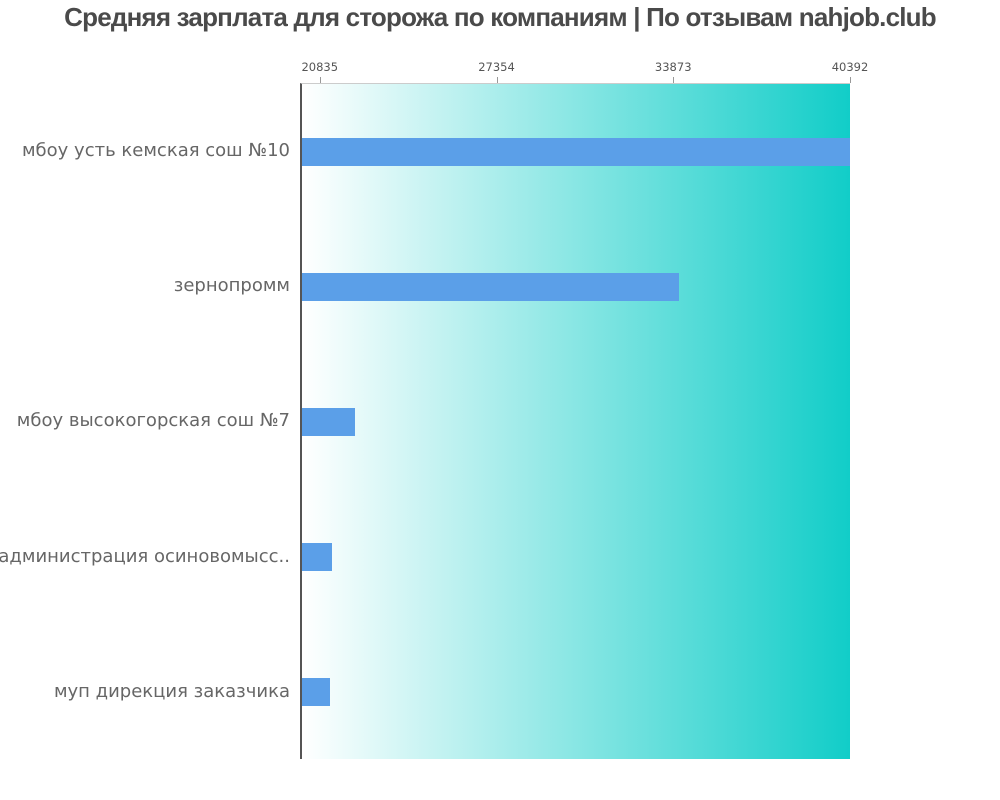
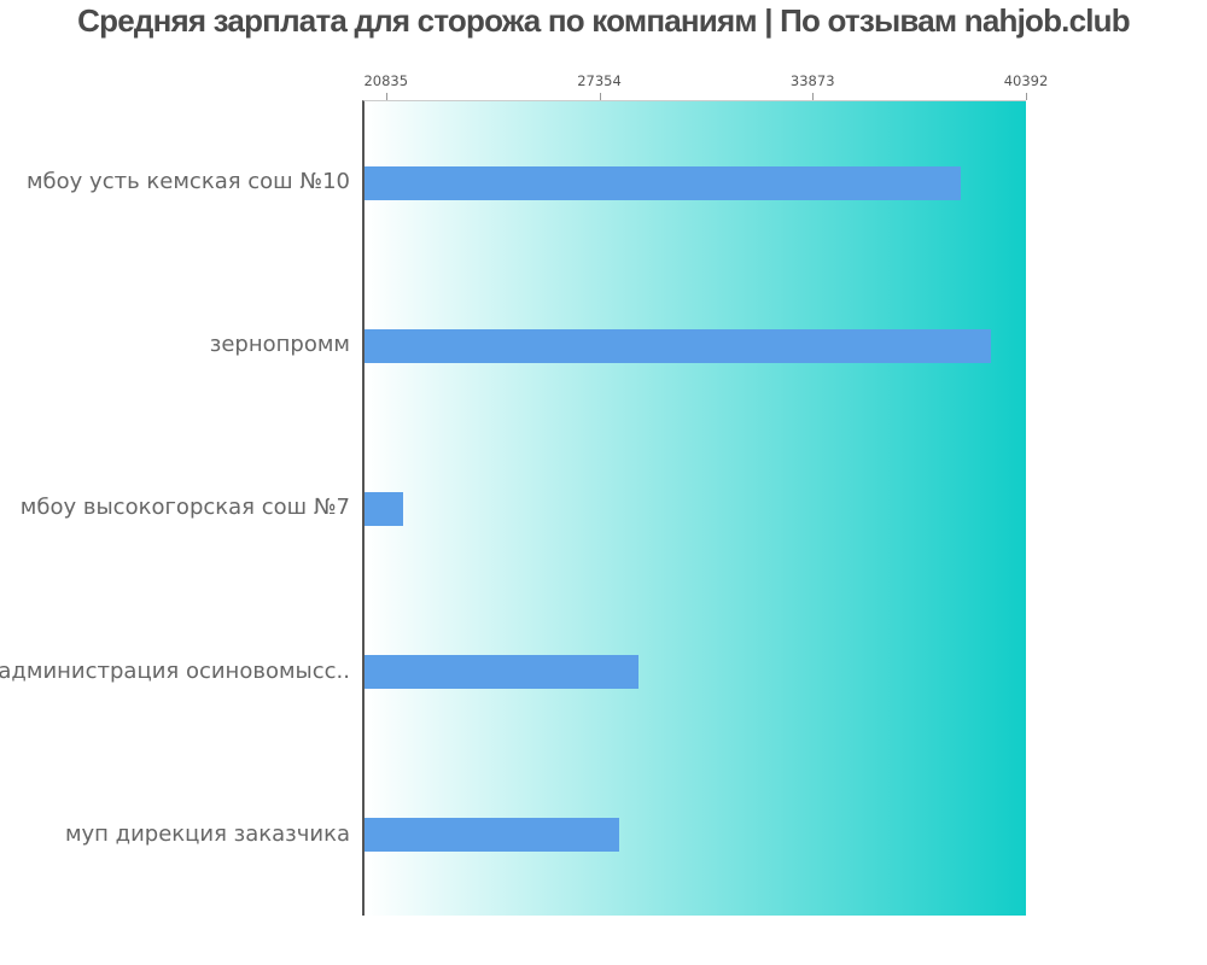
мбоу усть кемская сош №10: 40400 -> 38400
зернопромм: 34000 -> 39300
мбоу высокогорская сош №7: 22100 -> 21300
администрация осиновомысс..: 21200 -> 28500
муп дирекция заказчика: 21100 -> 27900
